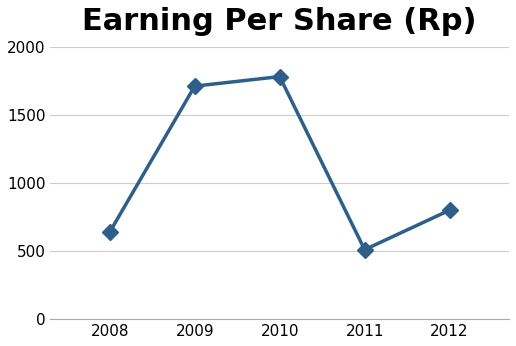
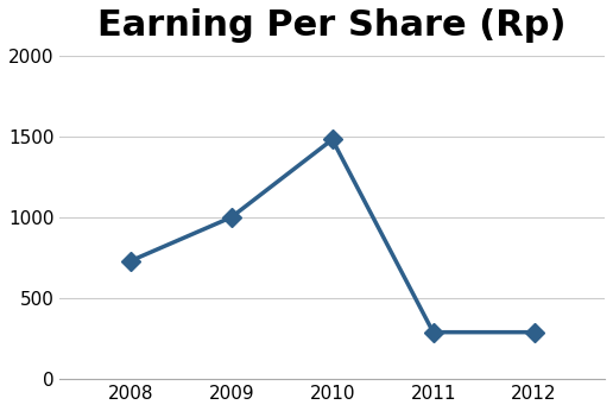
2008: 640 -> 730
2009: 1710 -> 1000
2010: 1780 -> 1480
2011: 510 -> 290
2012: 800 -> 290
